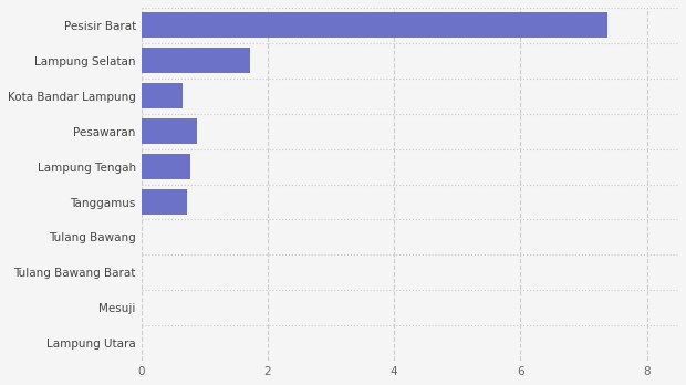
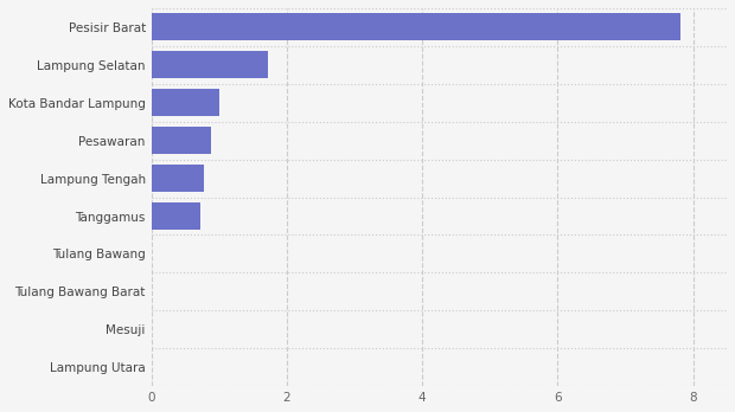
Pesisir Barat: 7.38 -> 7.82
Kota Bandar Lampung: 0.66 -> 1.00
